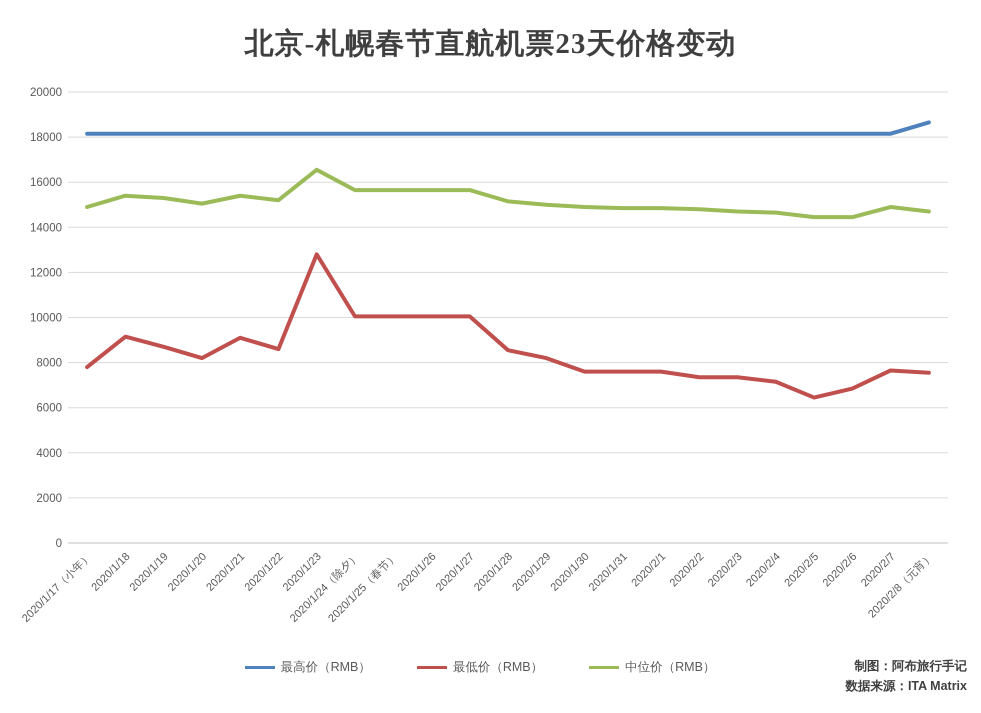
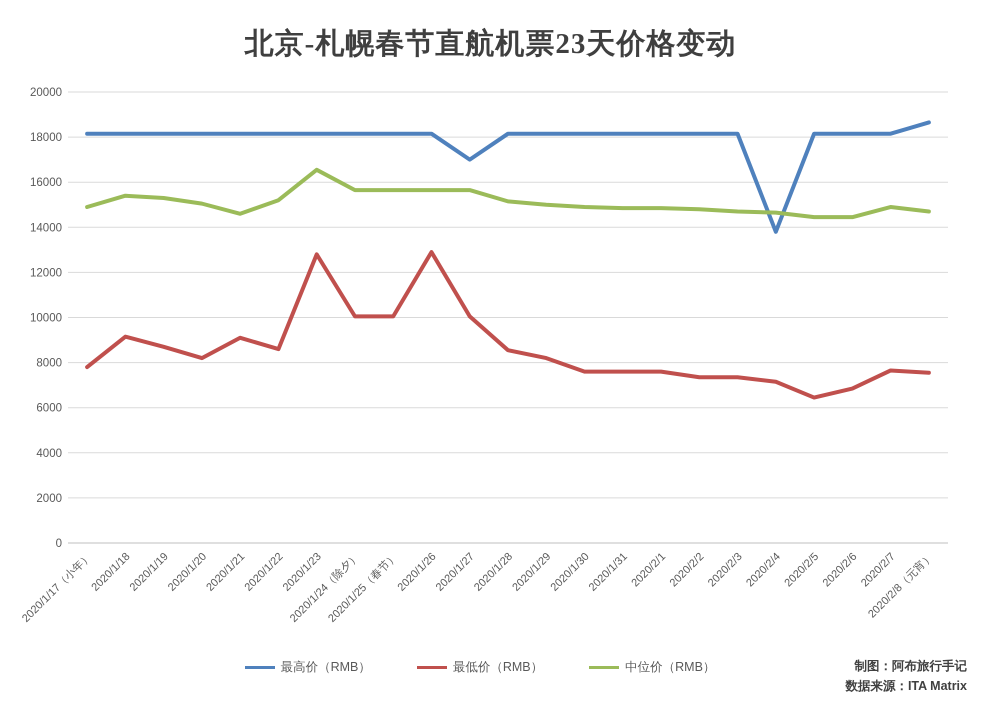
中位价（RMB）/2020/1/21: 15400 -> 14600
最低价（RMB）/2020/1/26: 10000 -> 12900
最高价（RMB）/2020/1/27: 18200 -> 17000
最高价（RMB）/2020/2/4: 18200 -> 13800
